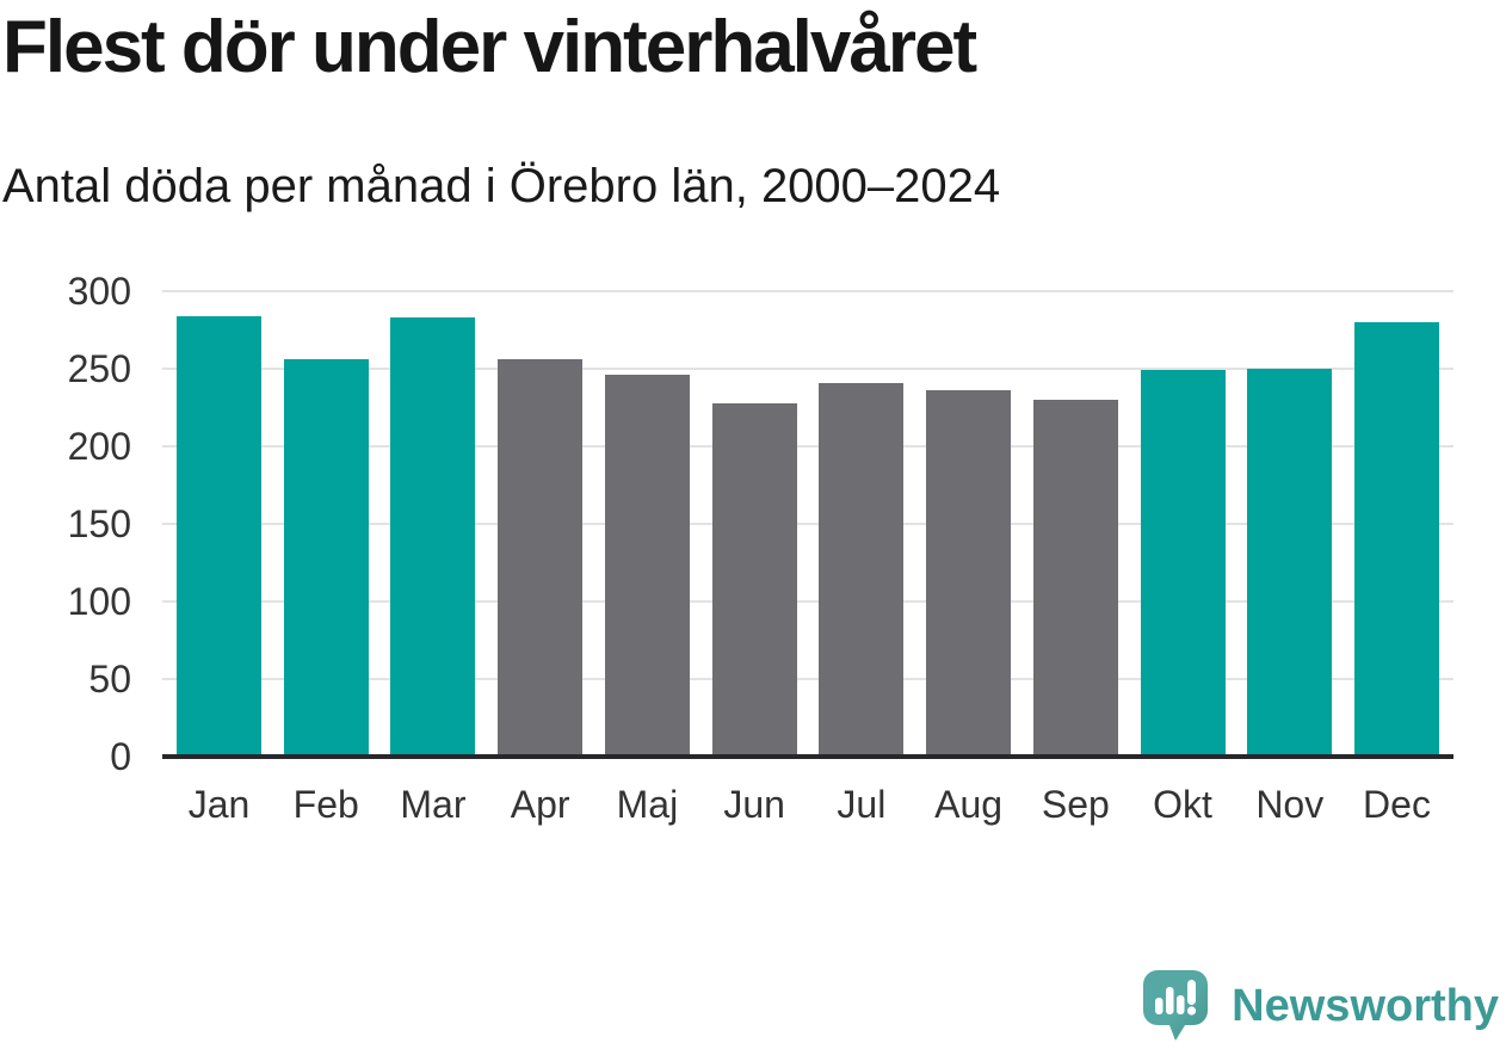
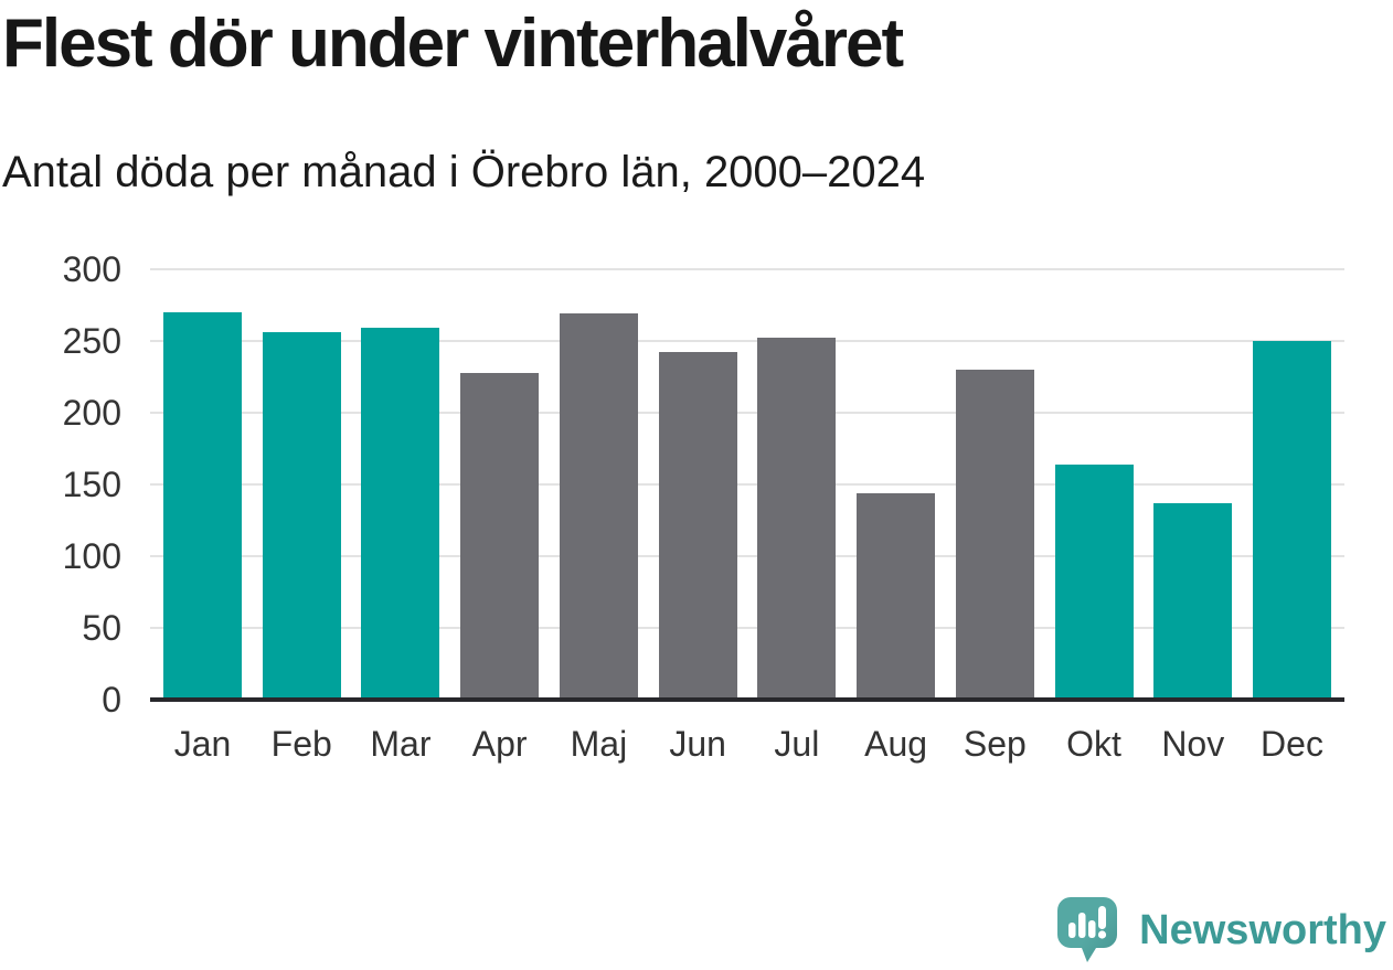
Jan: 284 -> 270
Mar: 283 -> 259
Apr: 256 -> 228
Maj: 246 -> 269
Jun: 228 -> 242
Jul: 241 -> 252
Aug: 236 -> 144
Okt: 249 -> 164
Nov: 250 -> 137
Dec: 280 -> 250
